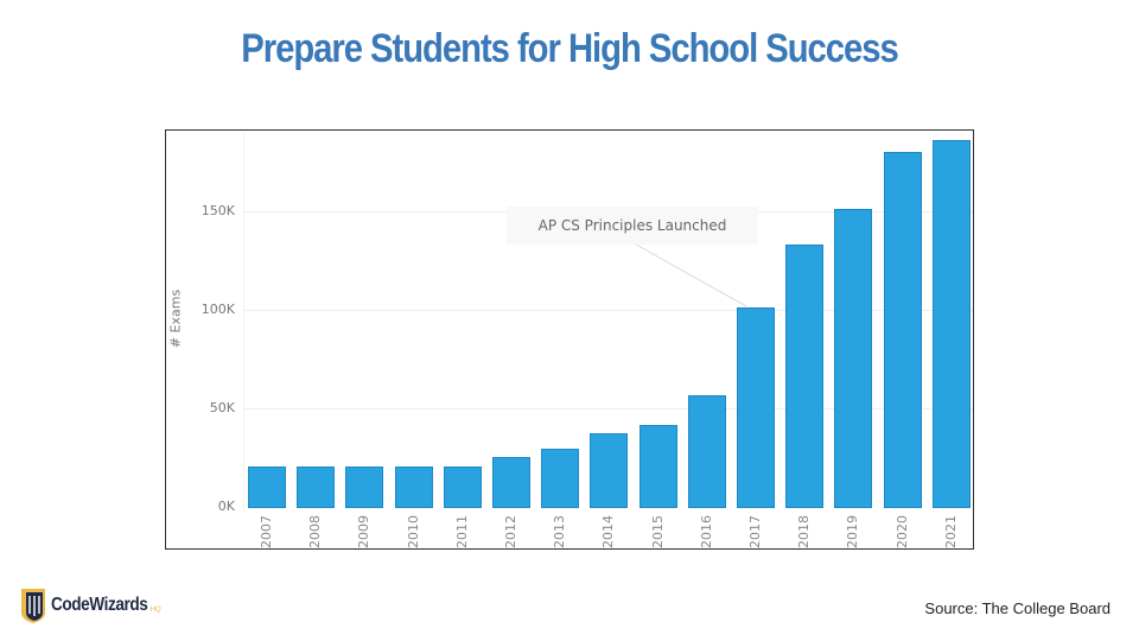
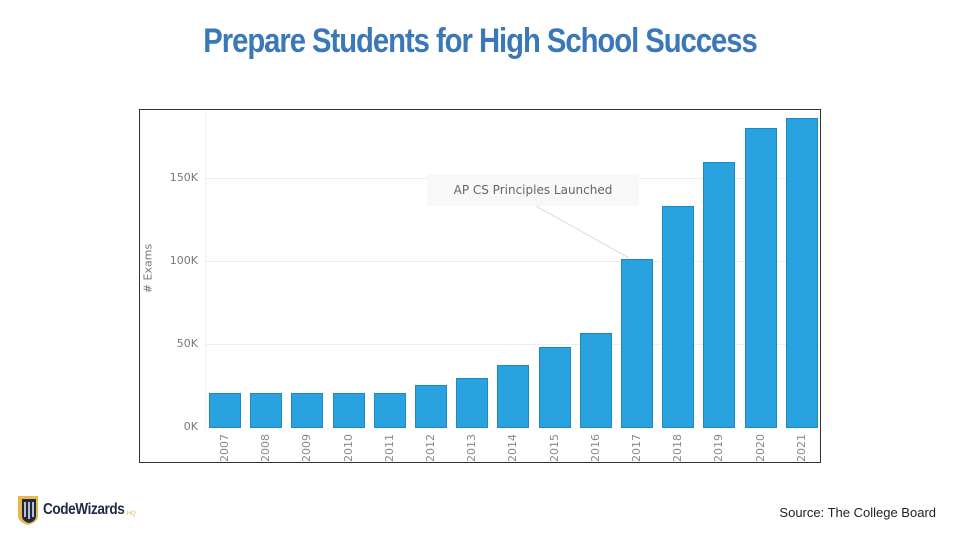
2015: 42K -> 49K
2019: 152K -> 160K
